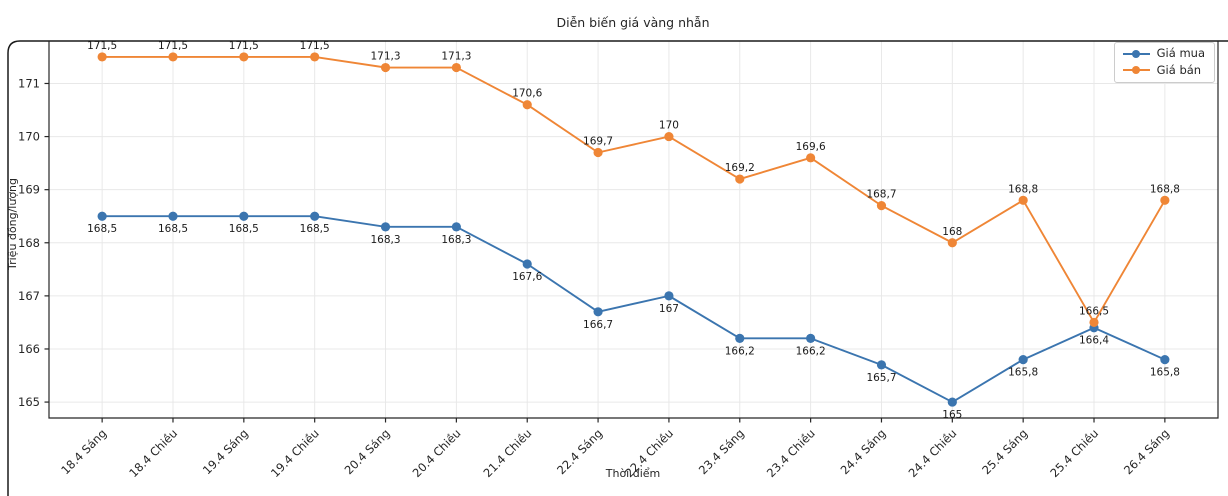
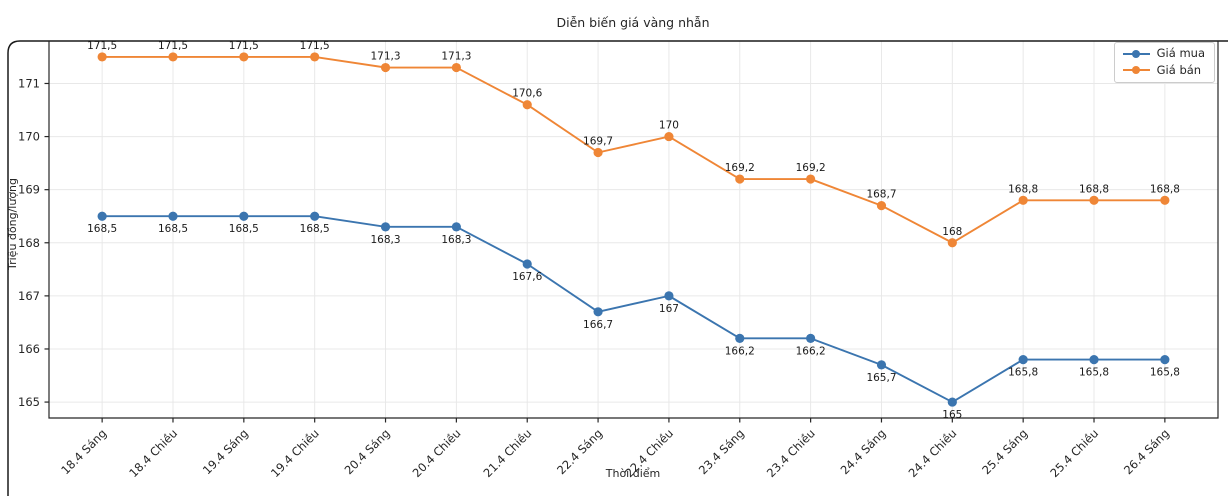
Giá bán/23.4 Chiều: 169,6 -> 169,2
Giá mua/25.4 Chiều: 166,4 -> 165,8
Giá bán/25.4 Chiều: 166,5 -> 168,8
